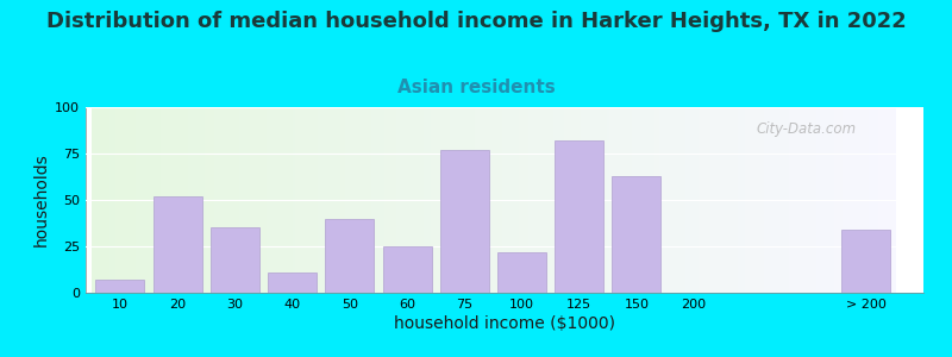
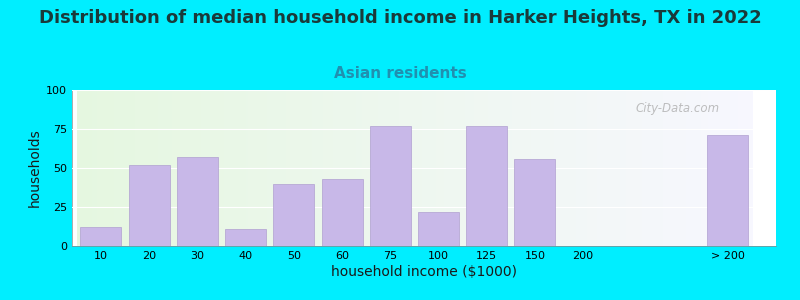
10: 7 -> 12
30: 35 -> 57
60: 25 -> 43
125: 82 -> 77
150: 63 -> 56
> 200: 34 -> 71
